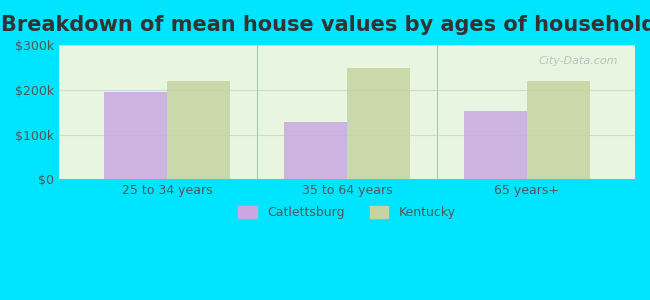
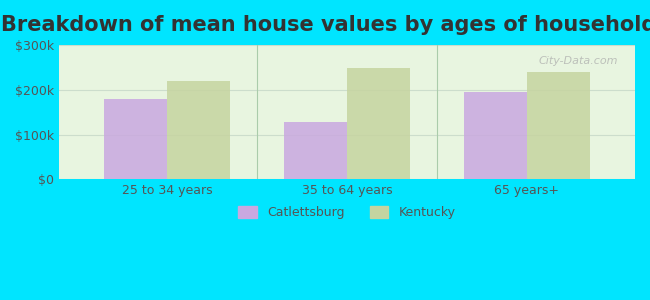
Catlettsburg/25 to 34 years: $195k -> $180k
Catlettsburg/65 years+: $152k -> $195k
Kentucky/65 years+: $220k -> $240k
